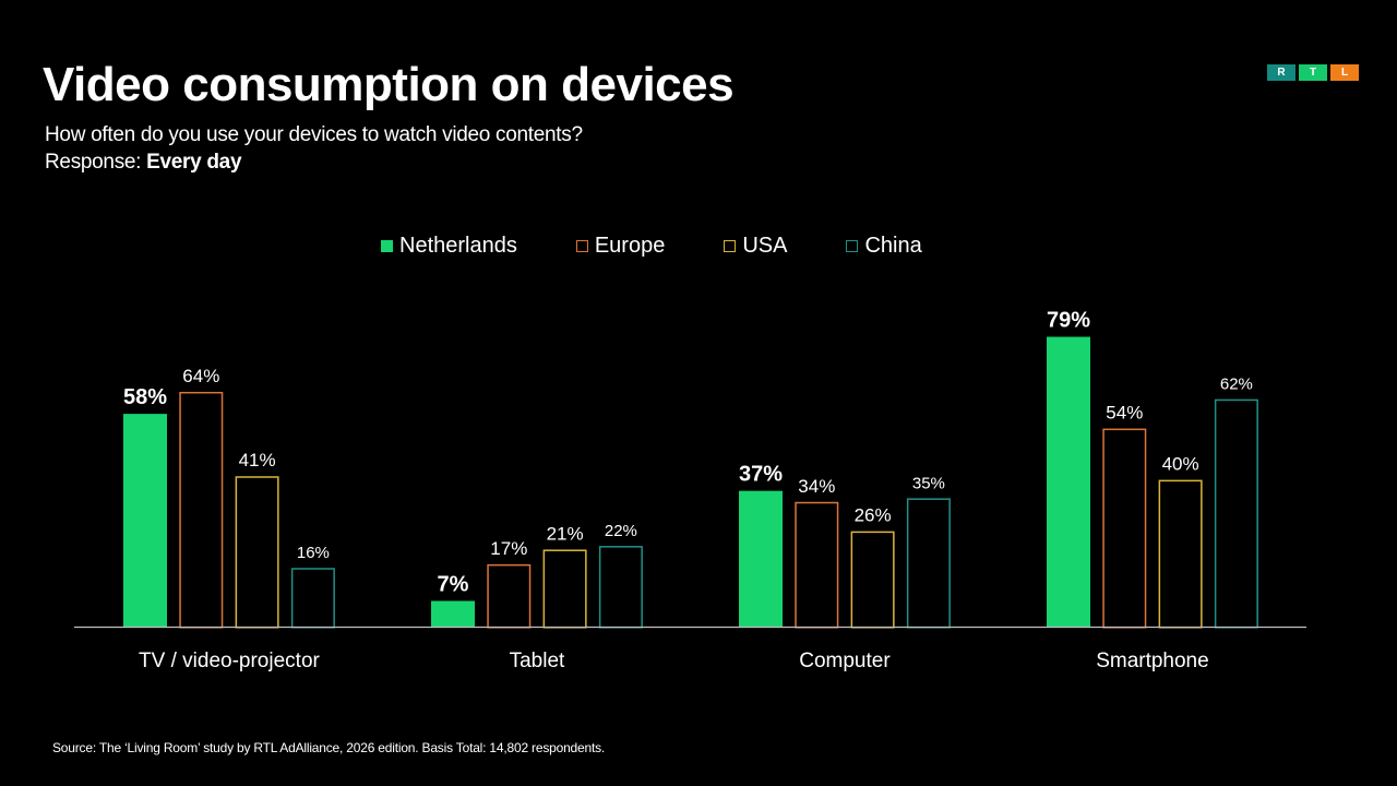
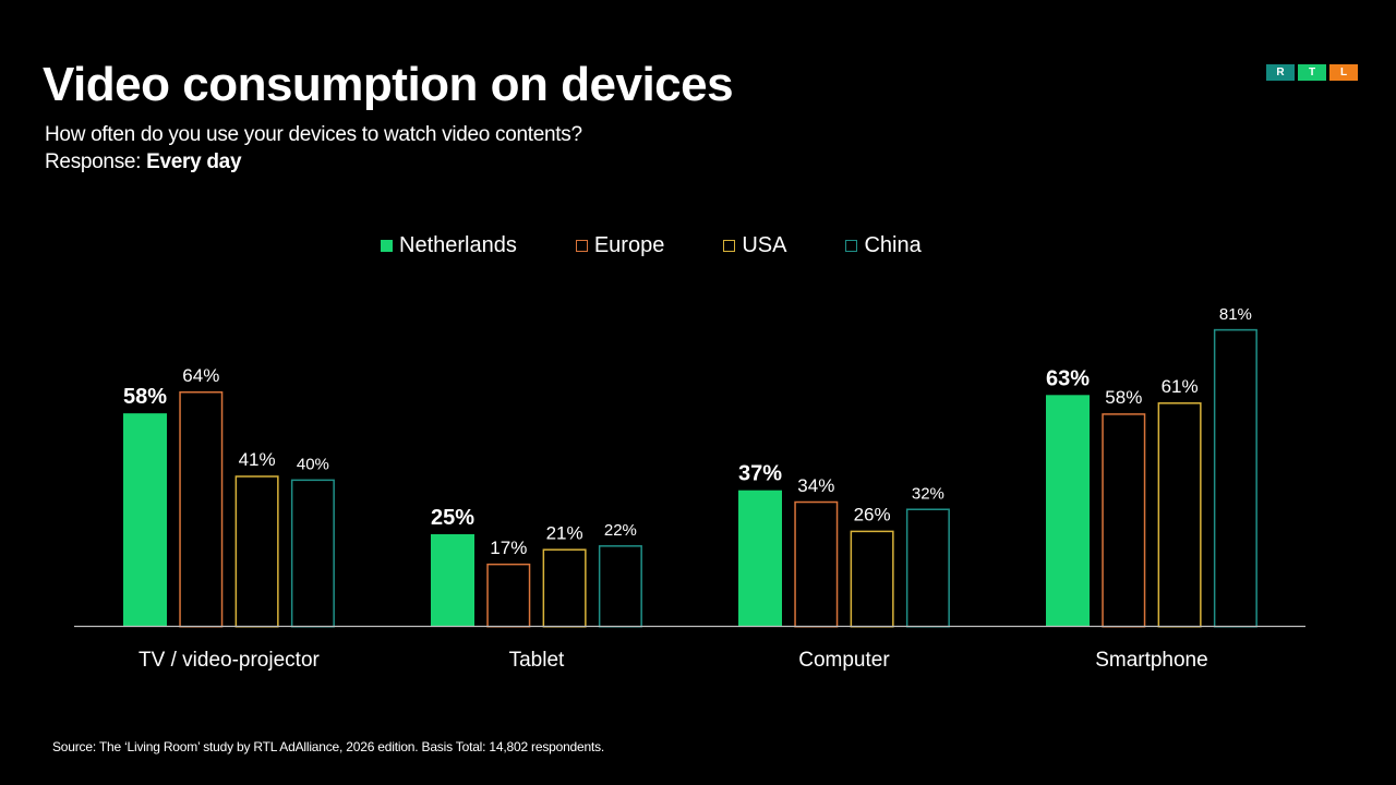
China/TV / video-projector: 16% -> 40%
Netherlands/Tablet: 7% -> 25%
China/Computer: 35% -> 32%
Netherlands/Smartphone: 79% -> 63%
Europe/Smartphone: 54% -> 58%
USA/Smartphone: 40% -> 61%
China/Smartphone: 62% -> 81%
